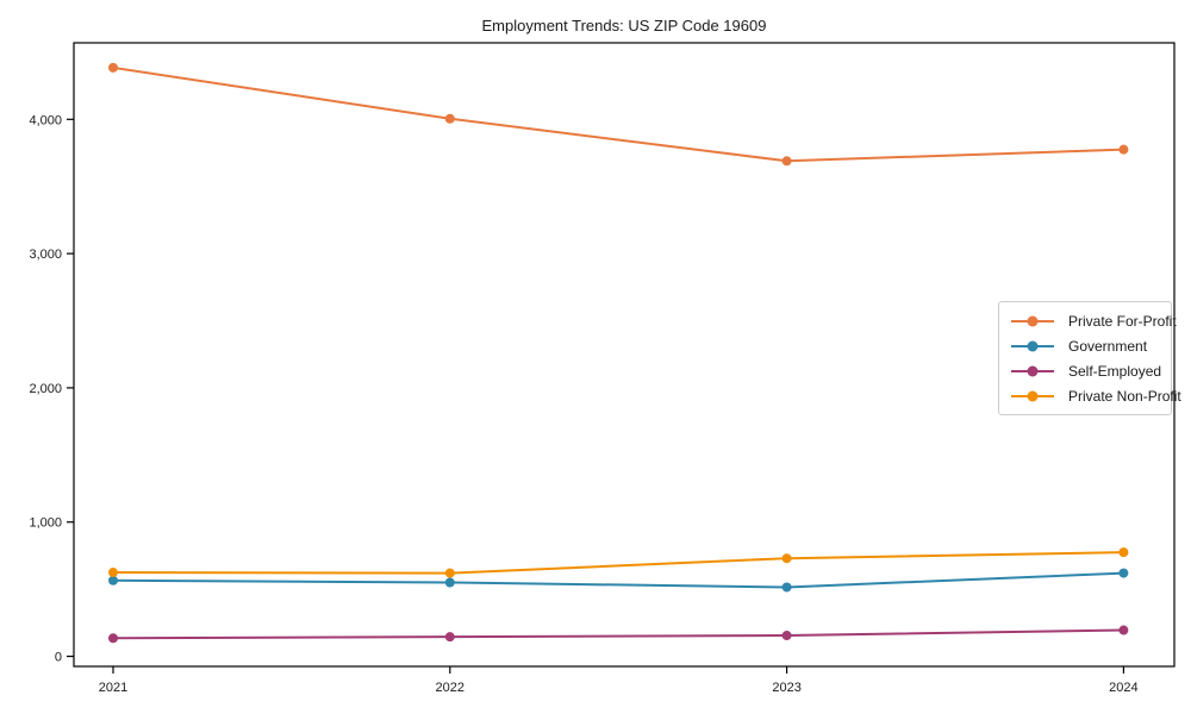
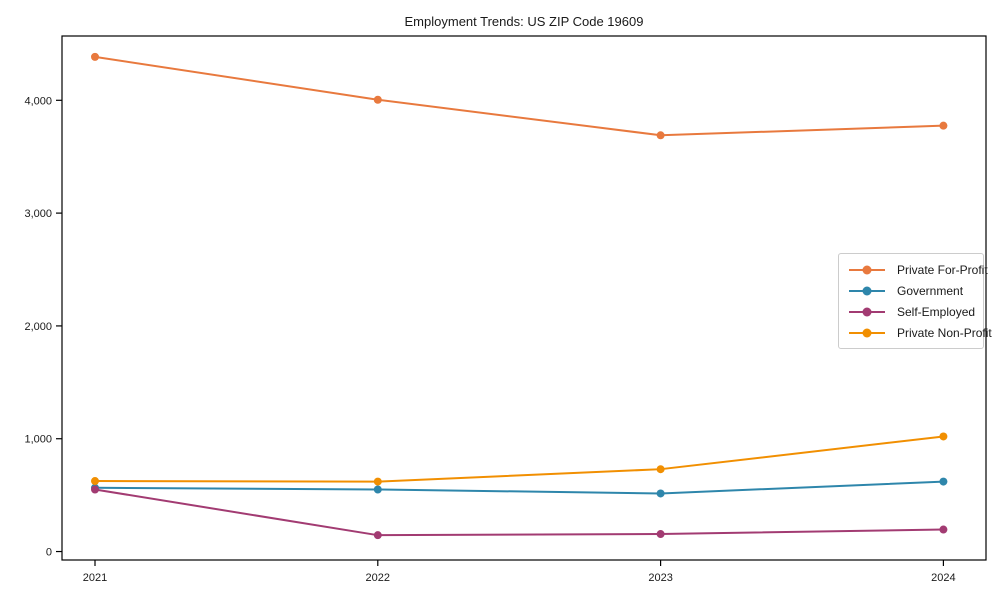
Self-Employed/2021: 140 -> 550
Private Non-Profit/2024: 780 -> 1020
